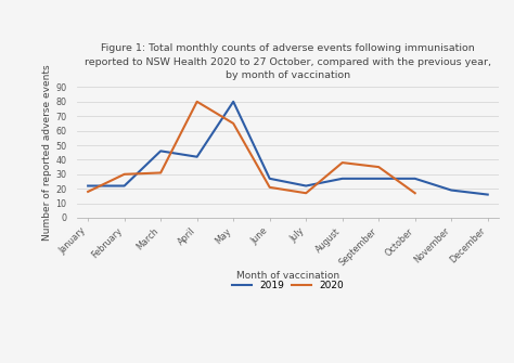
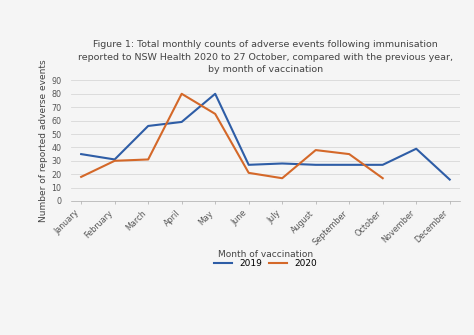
2019/January: 22 -> 35
2019/February: 22 -> 31
2019/March: 46 -> 56
2019/April: 42 -> 59
2019/July: 22 -> 28
2019/November: 19 -> 39
